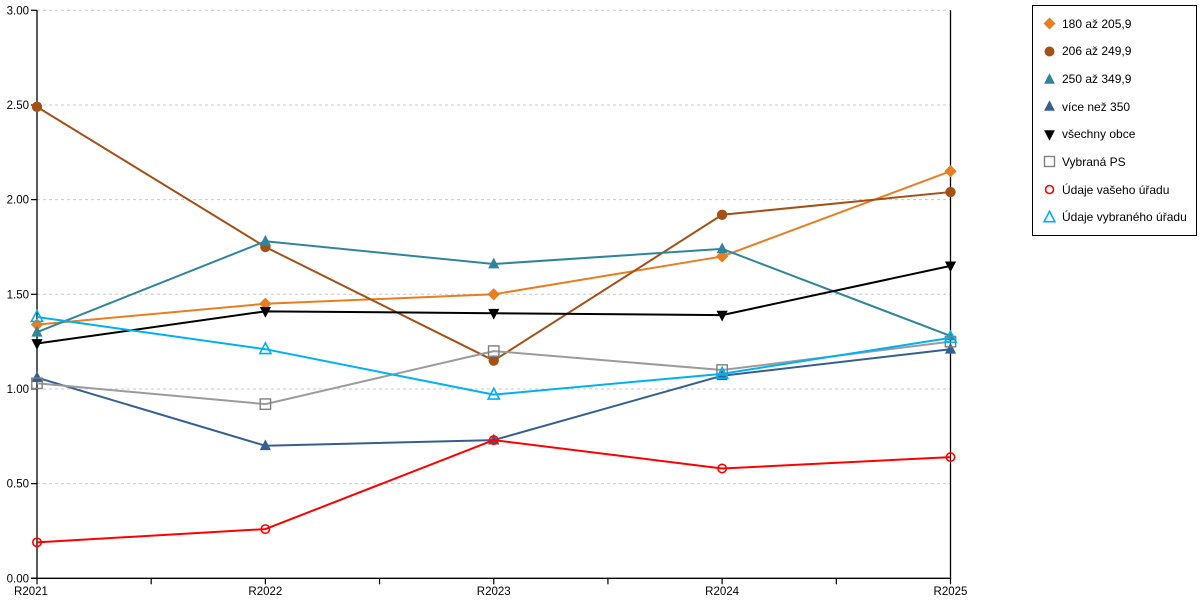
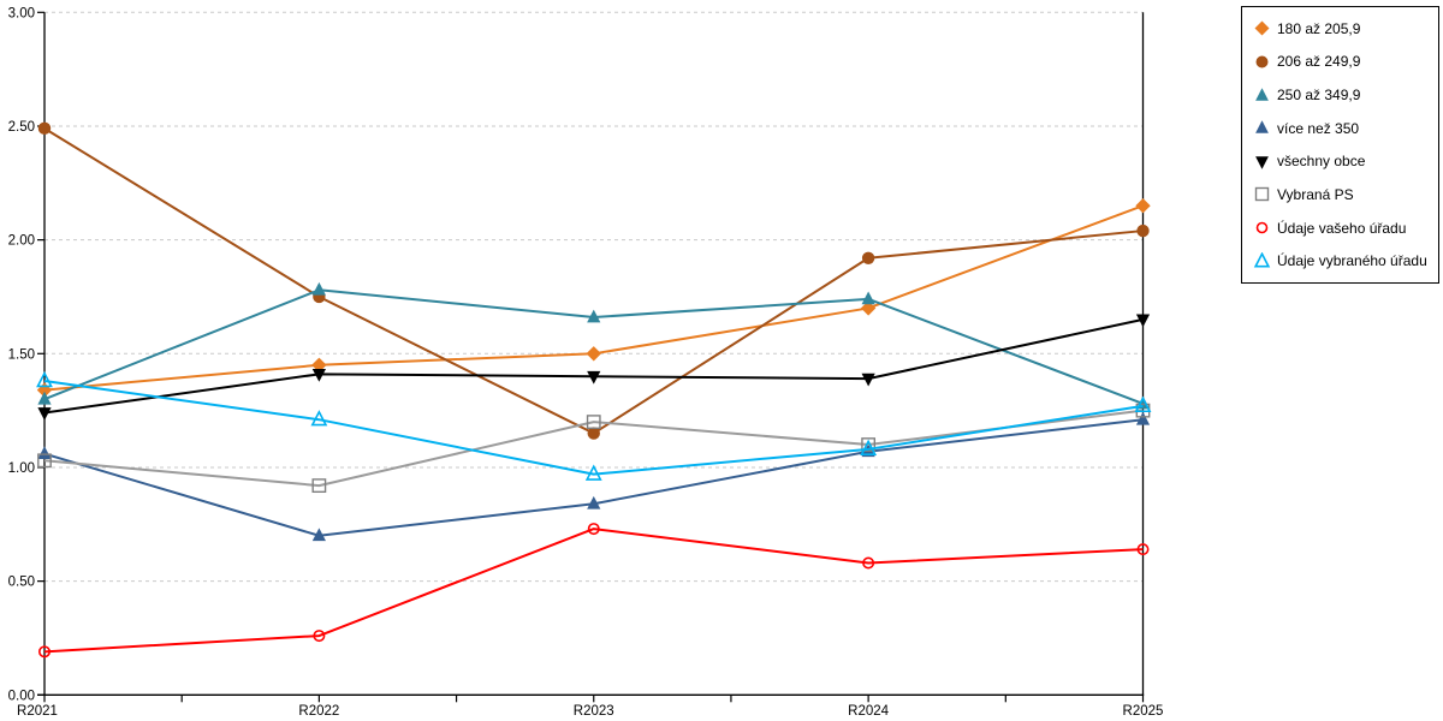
více než 350/R2023: 0.73 -> 0.84
